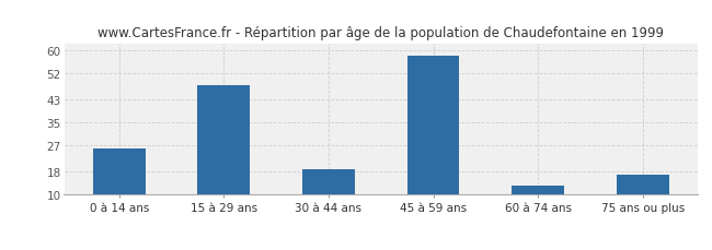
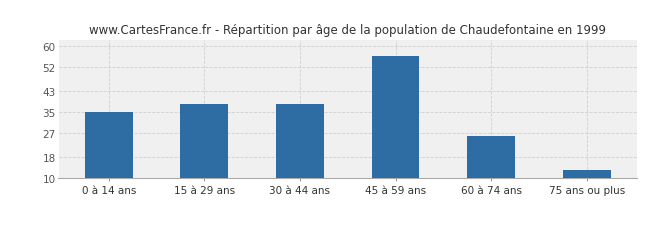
0 à 14 ans: 26 -> 35
15 à 29 ans: 48 -> 38
30 à 44 ans: 19 -> 38
45 à 59 ans: 58 -> 56
60 à 74 ans: 13 -> 26
75 ans ou plus: 17 -> 13
